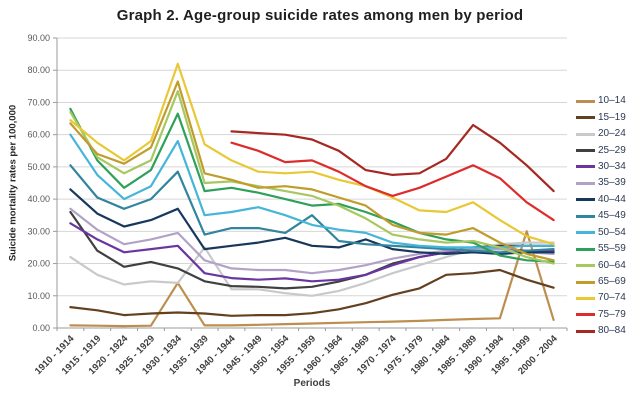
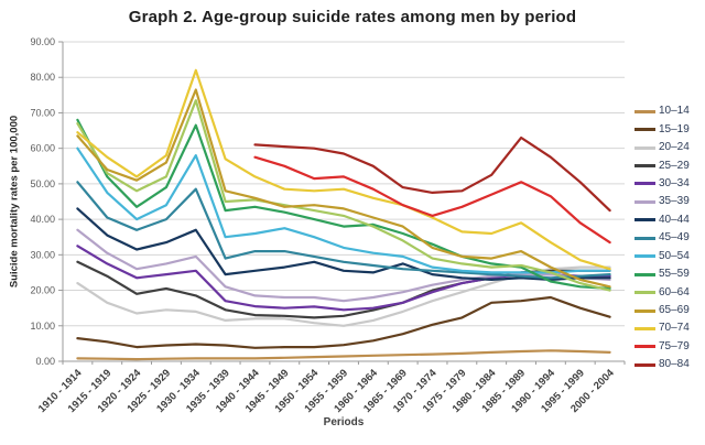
25–29/1910 - 1914: 36 -> 28
10–14/1930 - 1934: 14 -> 1
20–24/1935 - 1939: 25 -> 12
45–49/1955 - 1959: 35 -> 28
10–14/1995 - 1999: 30 -> 3
